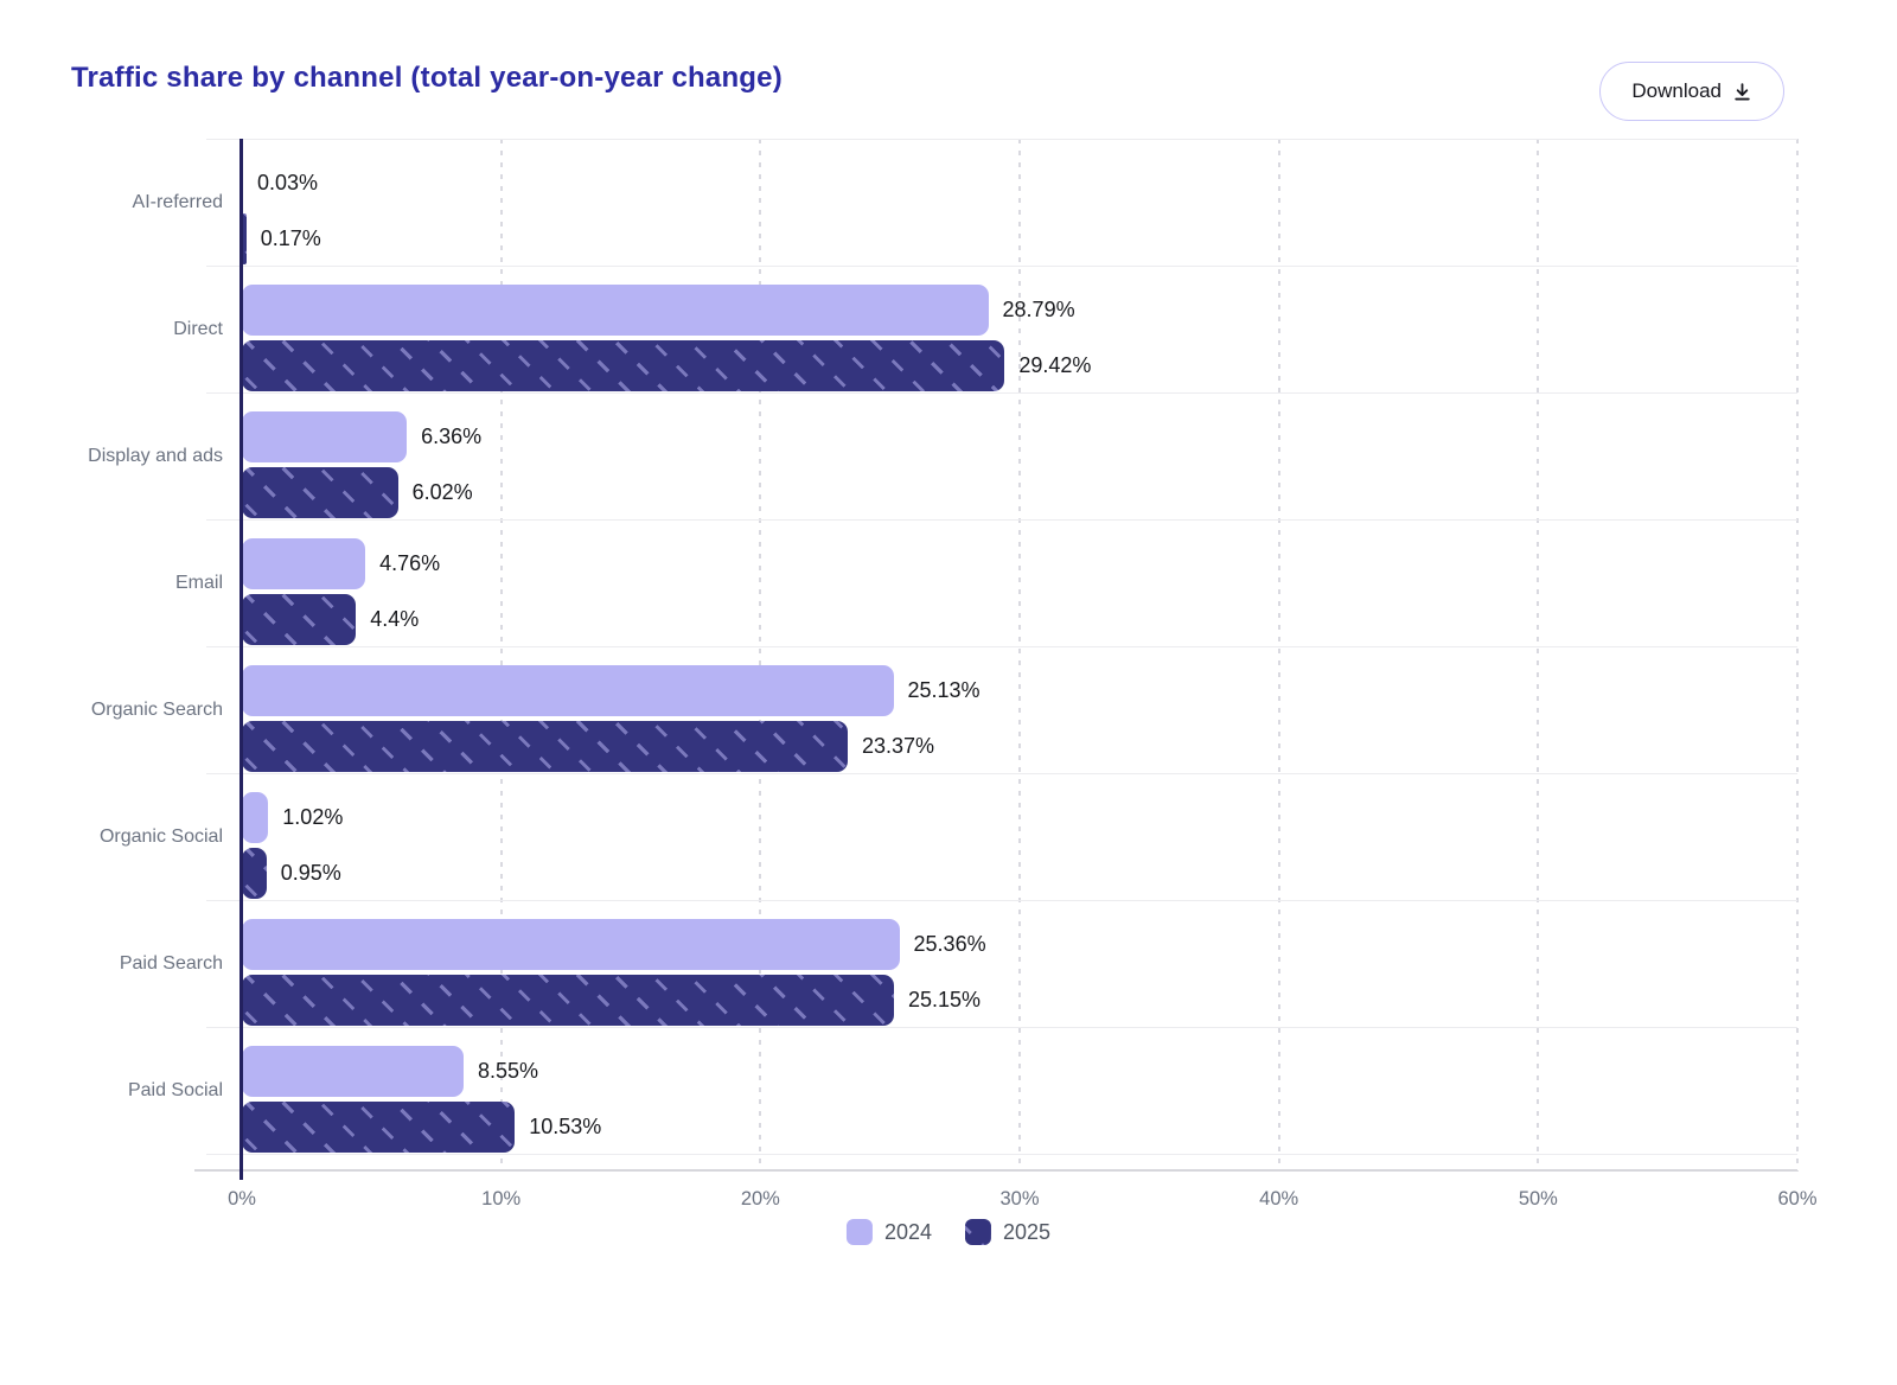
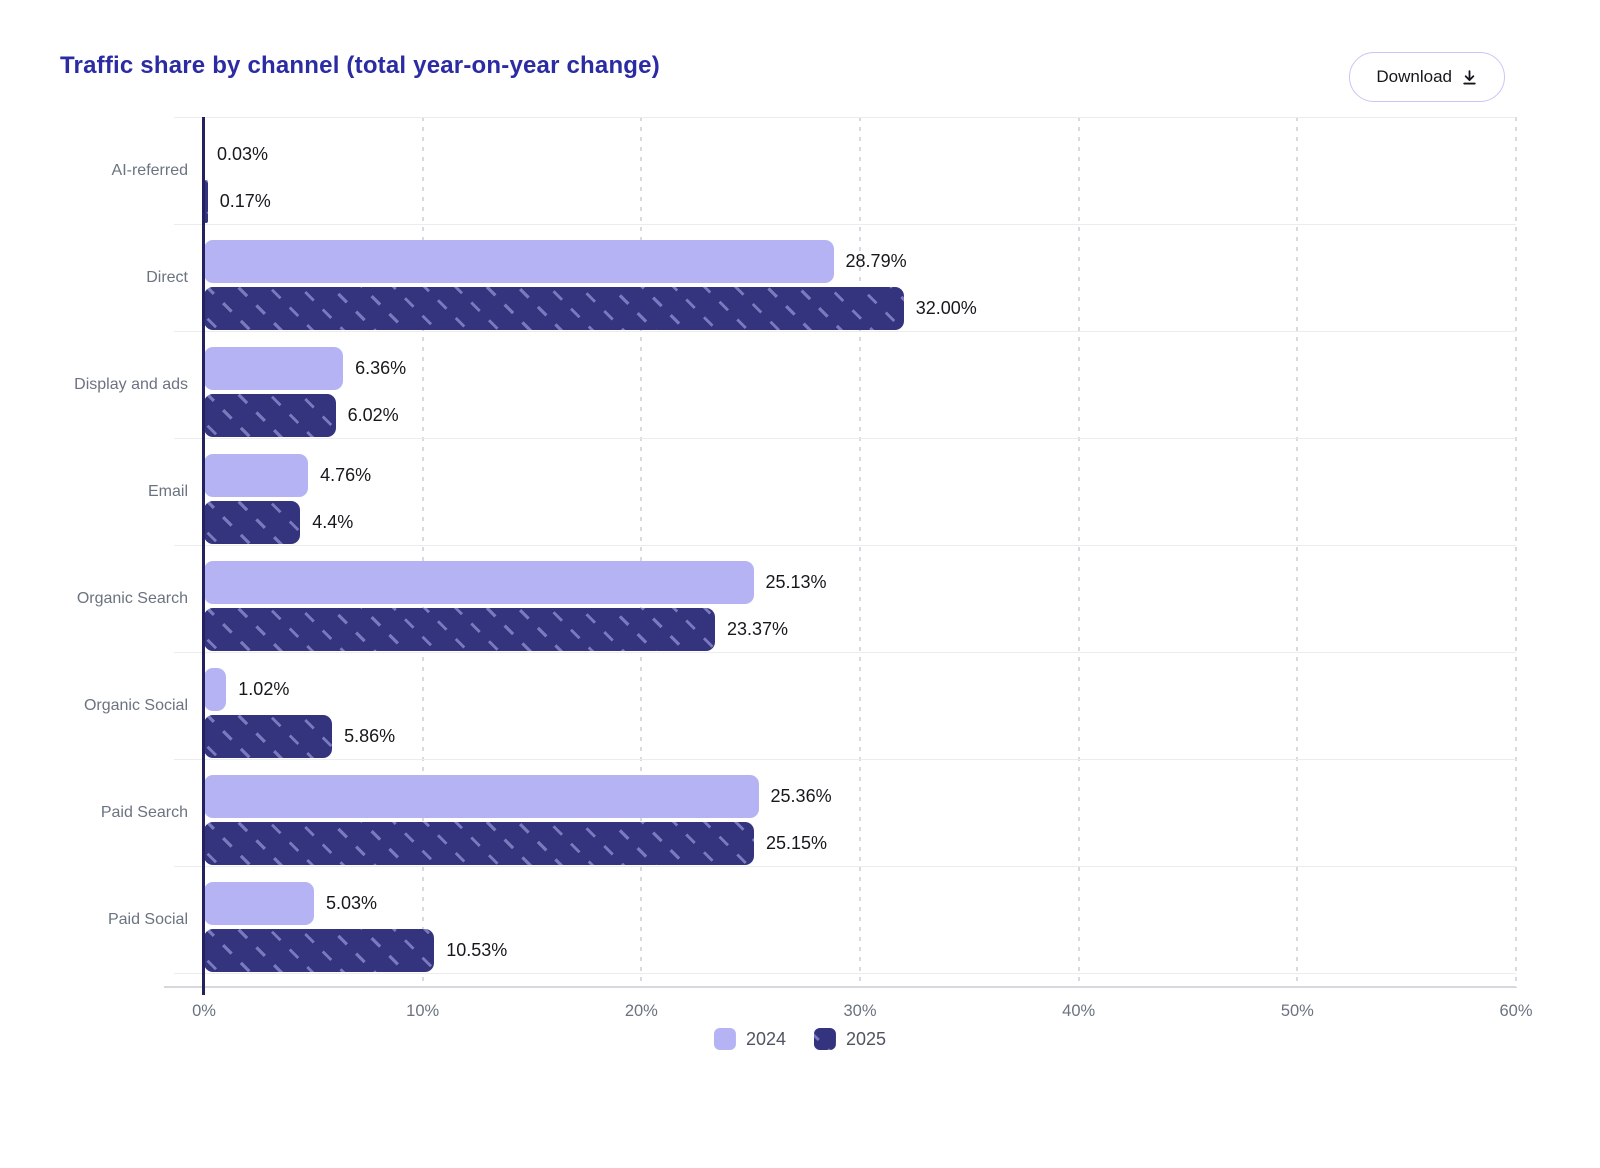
2025/Direct: 29.42% -> 32.00%
2025/Organic Social: 0.95% -> 5.86%
2024/Paid Social: 8.55% -> 5.03%
